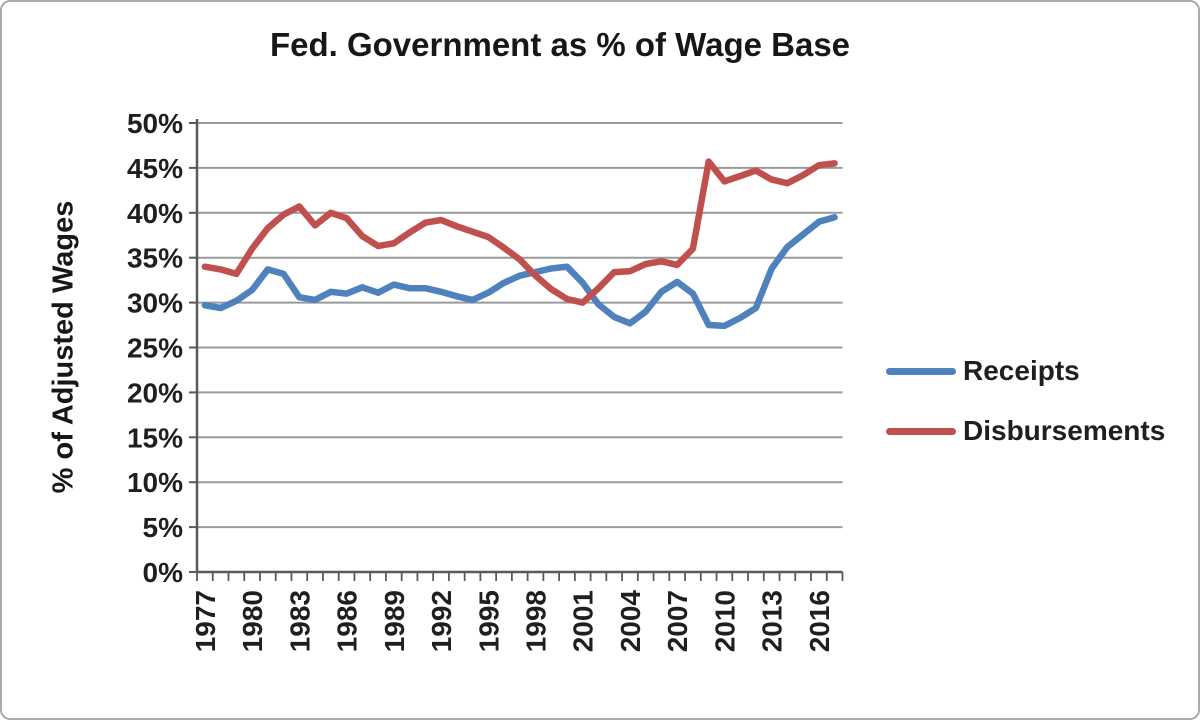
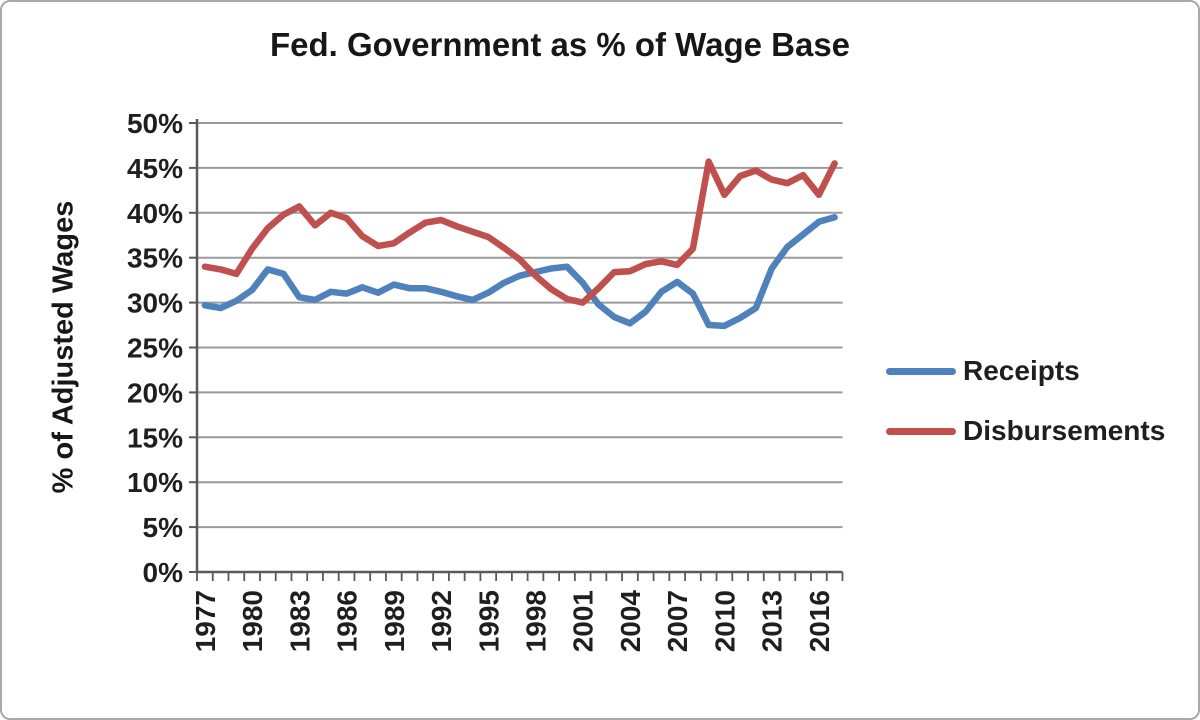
Disbursements/2010: 44% -> 42%
Disbursements/2016: 45% -> 42%
